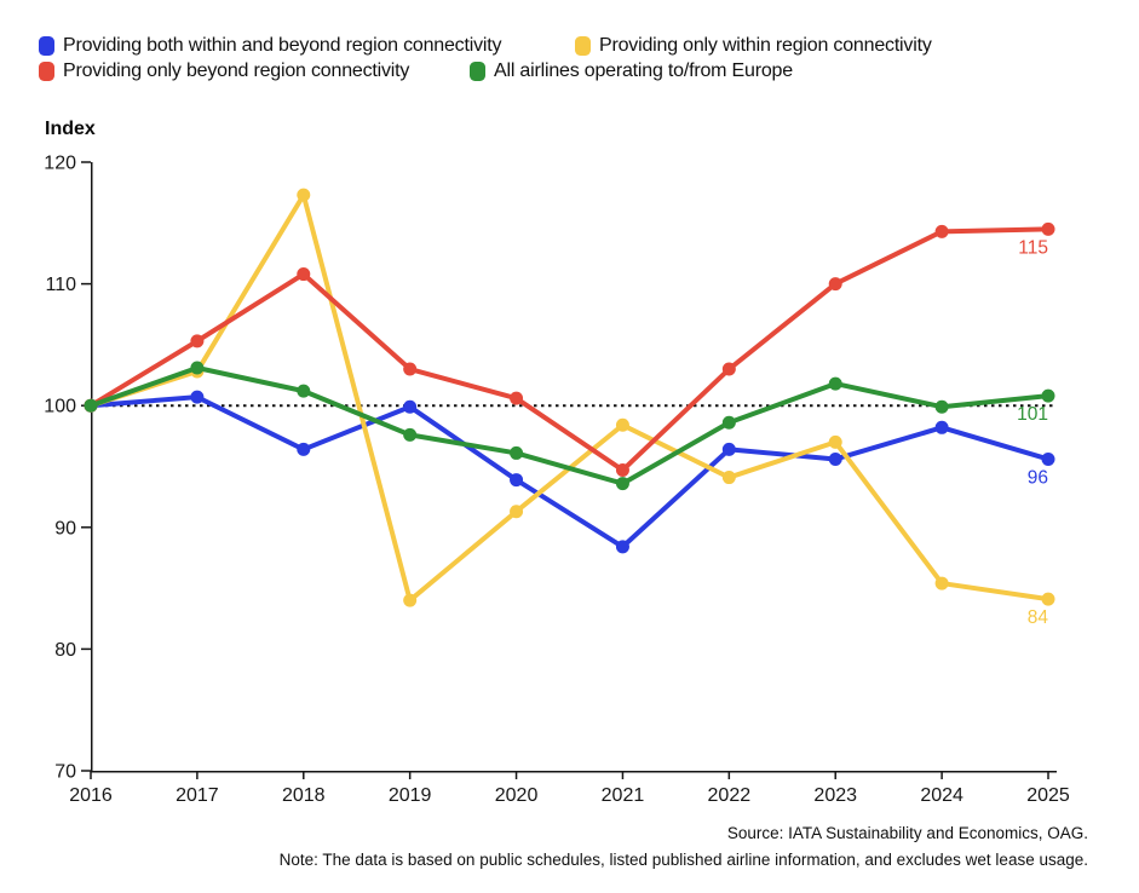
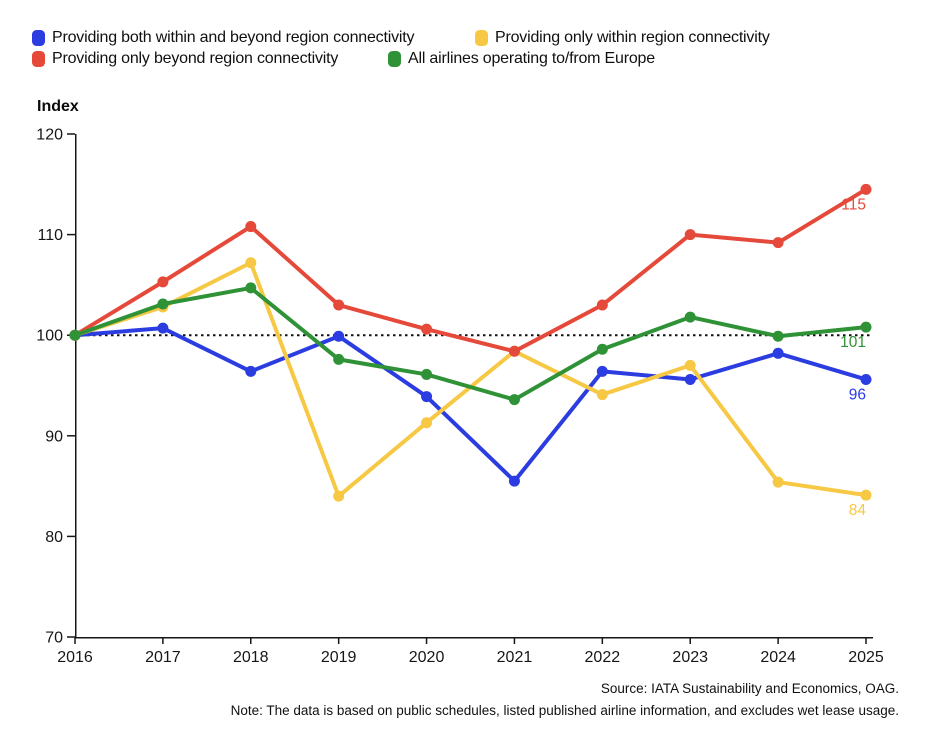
Providing only within region connectivity/2018: 117.3 -> 107.2
All airlines operating to/from Europe/2018: 101.2 -> 104.7
Providing both within and beyond region connectivity/2021: 88.4 -> 85.5
Providing only beyond region connectivity/2021: 94.7 -> 98.4
Providing only beyond region connectivity/2024: 114.3 -> 109.2
